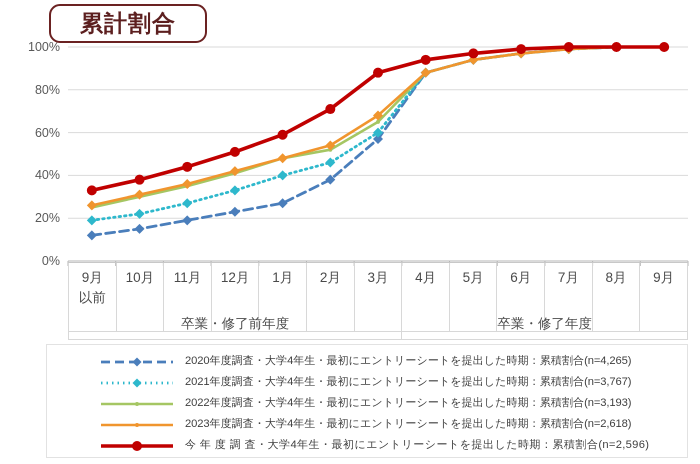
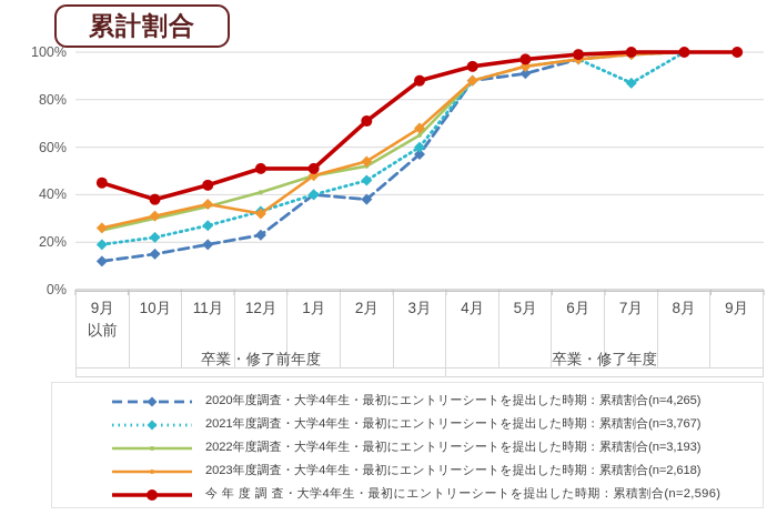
今年度調査・大学4年生・最初にエントリーシートを提出した時期：累積割合(n=2,596)/9月以前: 33% -> 45%
2023年度調査・大学4年生・最初にエントリーシートを提出した時期：累積割合(n=2,618)/12月: 42% -> 32%
2020年度調査・大学4年生・最初にエントリーシートを提出した時期：累積割合(n=4,265)/1月: 27% -> 40%
今年度調査・大学4年生・最初にエントリーシートを提出した時期：累積割合(n=2,596)/1月: 59% -> 51%
2020年度調査・大学4年生・最初にエントリーシートを提出した時期：累積割合(n=4,265)/5月: 94% -> 91%
2021年度調査・大学4年生・最初にエントリーシートを提出した時期：累積割合(n=3,767)/7月: 99% -> 87%
